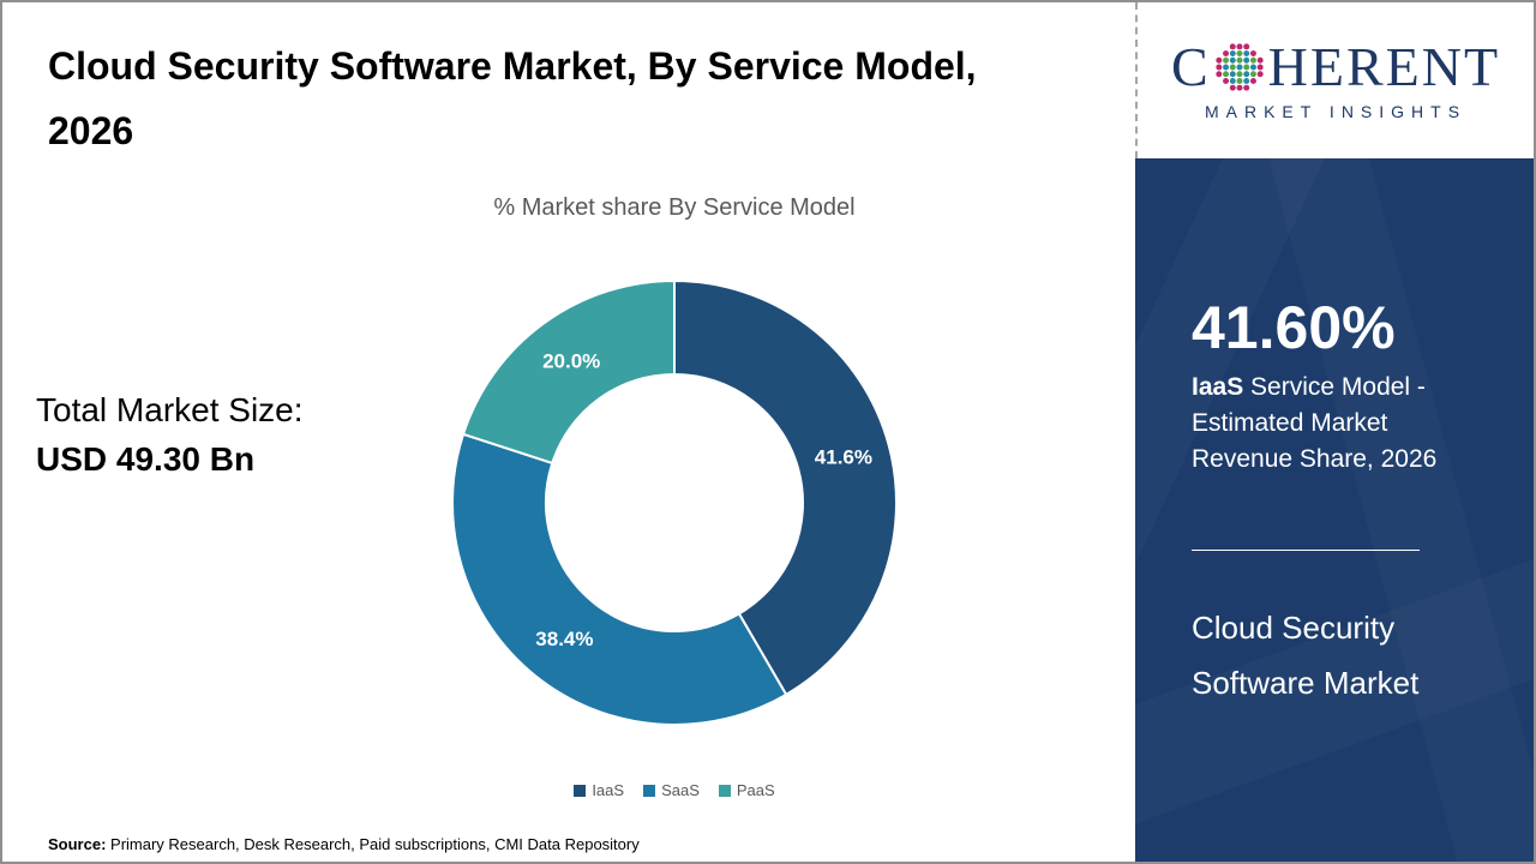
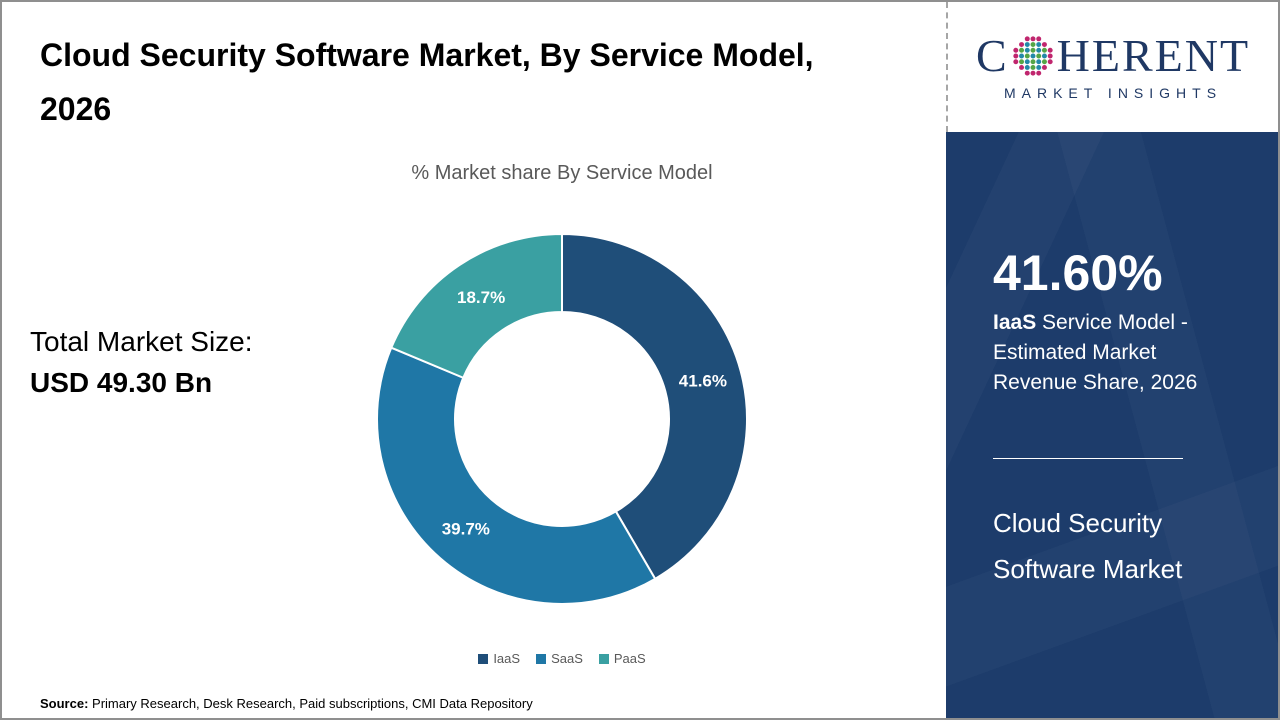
SaaS: 38.4% -> 39.7%
PaaS: 20.0% -> 18.7%
